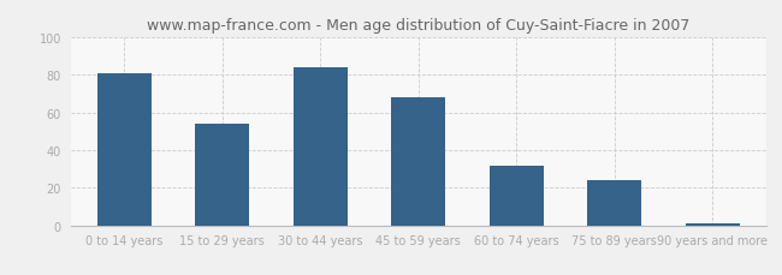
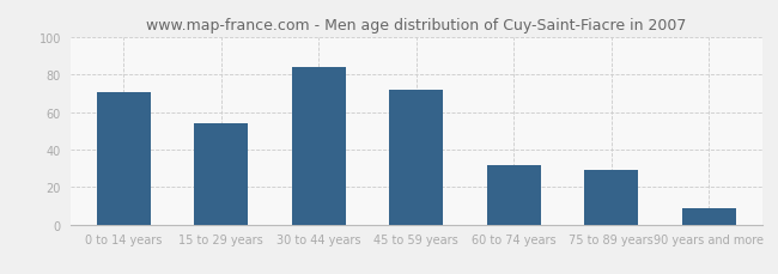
0 to 14 years: 81 -> 71
45 to 59 years: 68 -> 72
75 to 89 years: 24 -> 29
90 years and more: 1 -> 9
